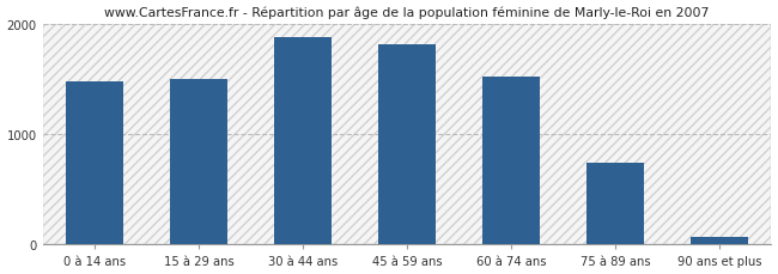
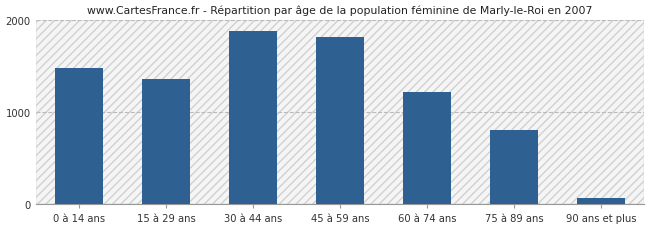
15 à 29 ans: 1500 -> 1360
60 à 74 ans: 1520 -> 1220
75 à 89 ans: 740 -> 810
